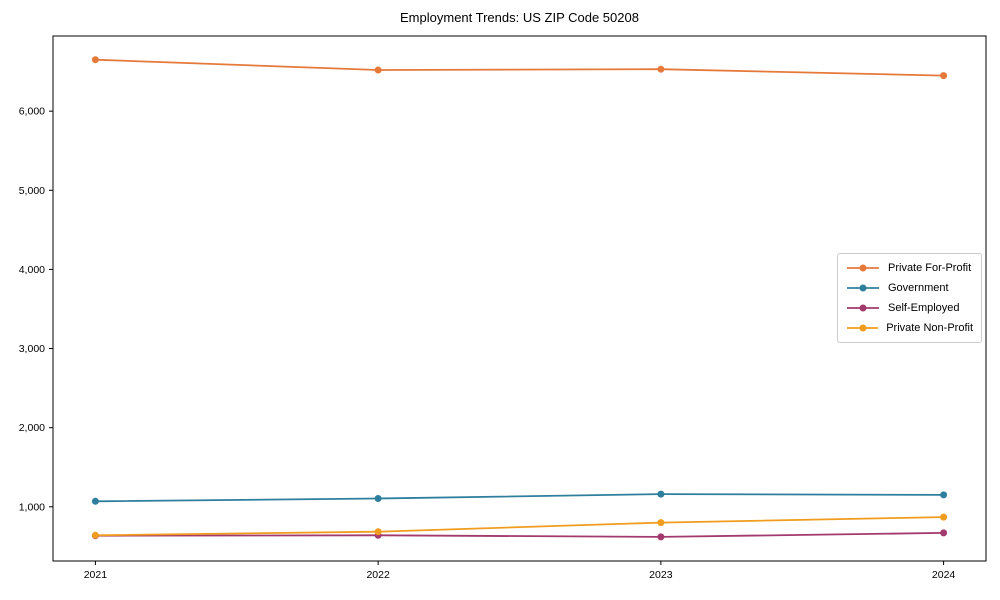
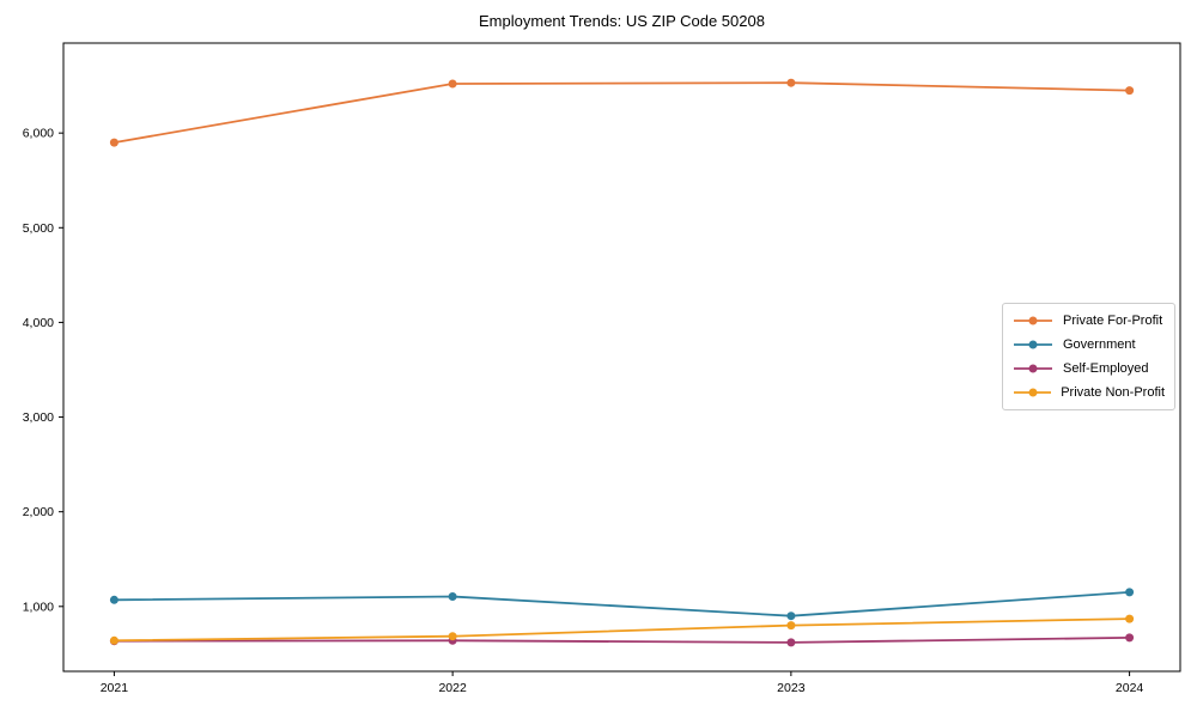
Private For-Profit/2021: 6600 -> 5900
Government/2023: 1200 -> 900
